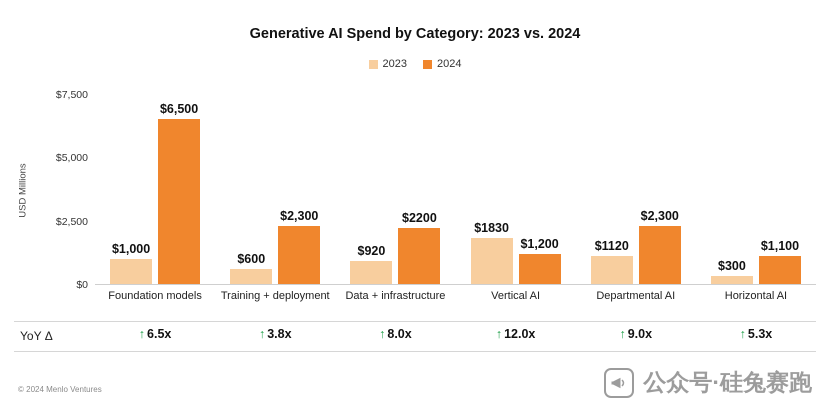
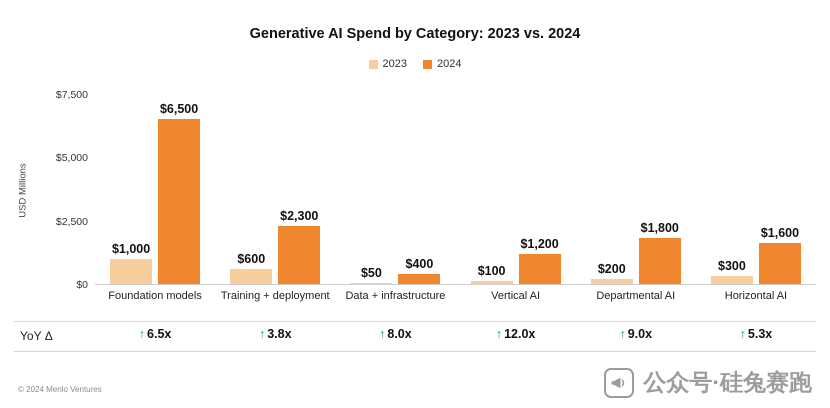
2023/Data + infrastructure: $920 -> $50
2024/Data + infrastructure: $2200 -> $400
2023/Vertical AI: $1830 -> $100
2023/Departmental AI: $1120 -> $200
2024/Departmental AI: $2,300 -> $1,800
2024/Horizontal AI: $1,100 -> $1,600
